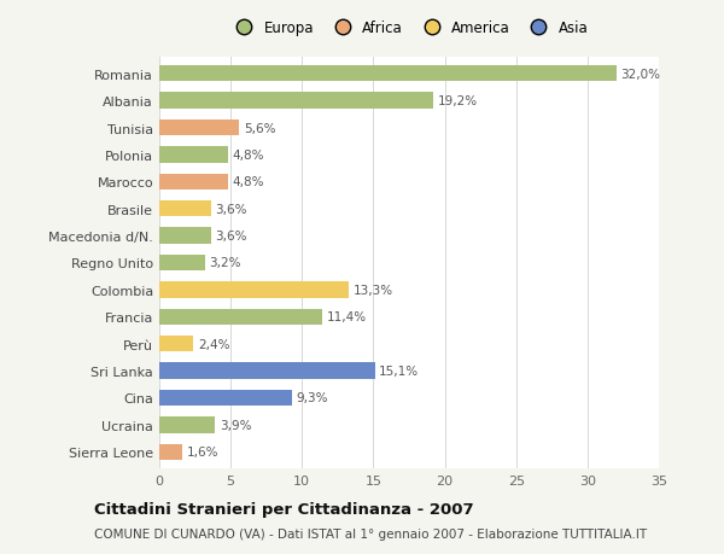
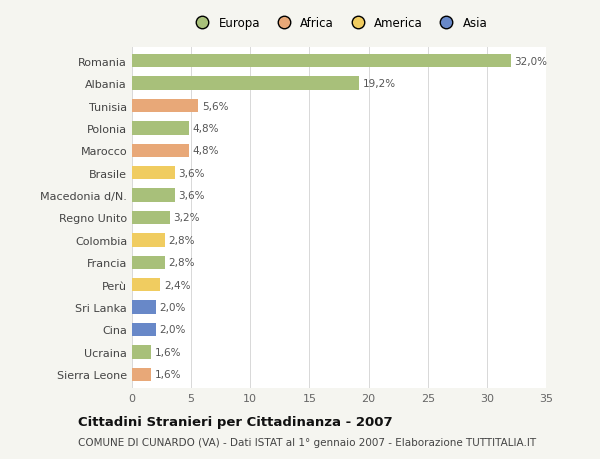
Colombia: 13,3% -> 2,8%
Francia: 11,4% -> 2,8%
Sri Lanka: 15,1% -> 2,0%
Cina: 9,3% -> 2,0%
Ucraina: 3,9% -> 1,6%
